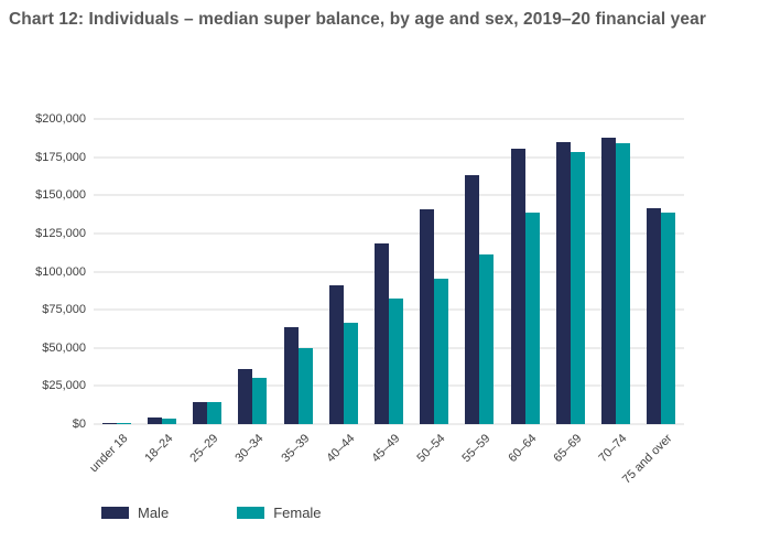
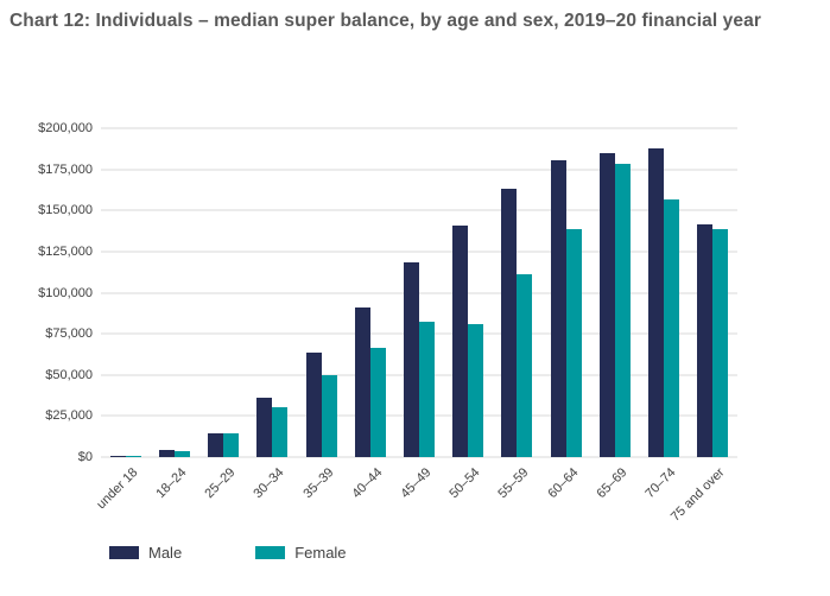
Female/50–54: $96000 -> $81000
Female/70–74: $184000 -> $157000
